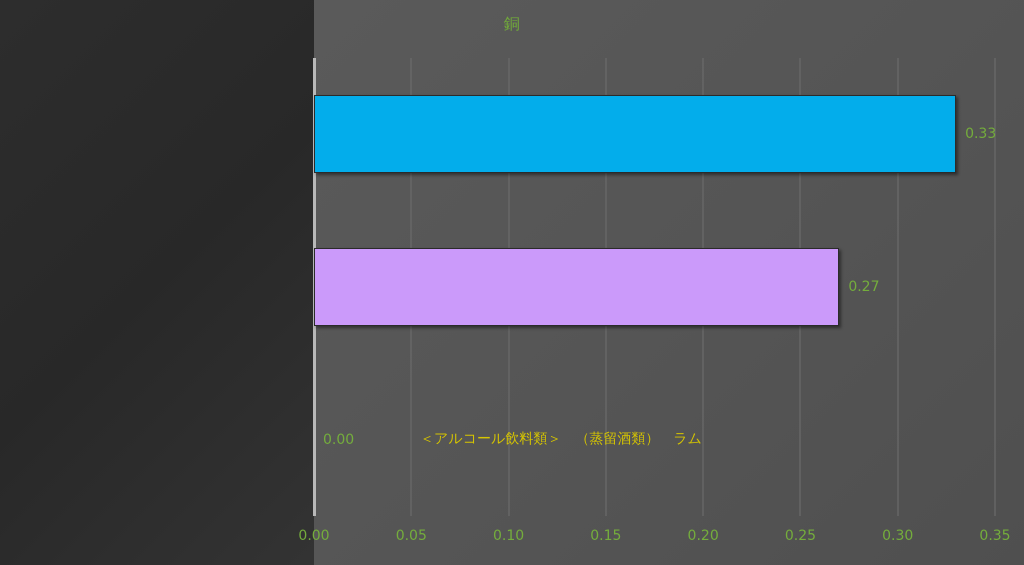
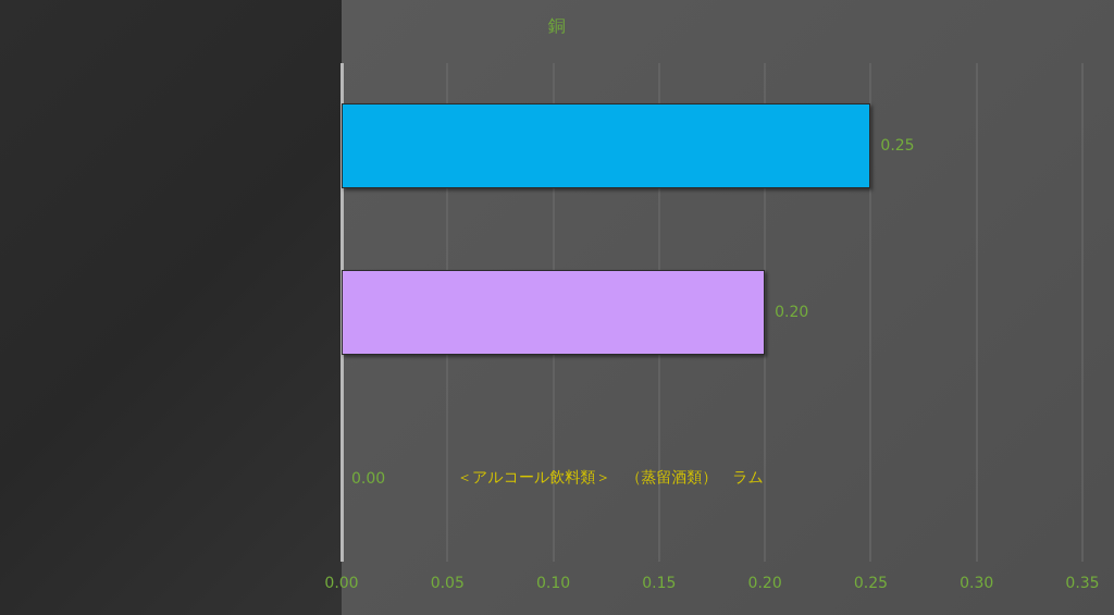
男子３０～４９（歳）推進量/１食あたり: 0.33 -> 0.25
女子３０～４９（歳）推進量/１食あたり: 0.27 -> 0.20
